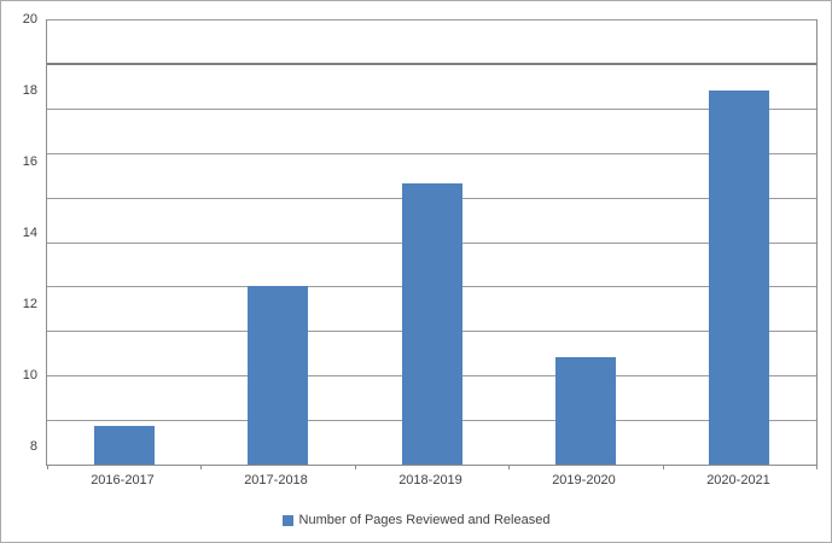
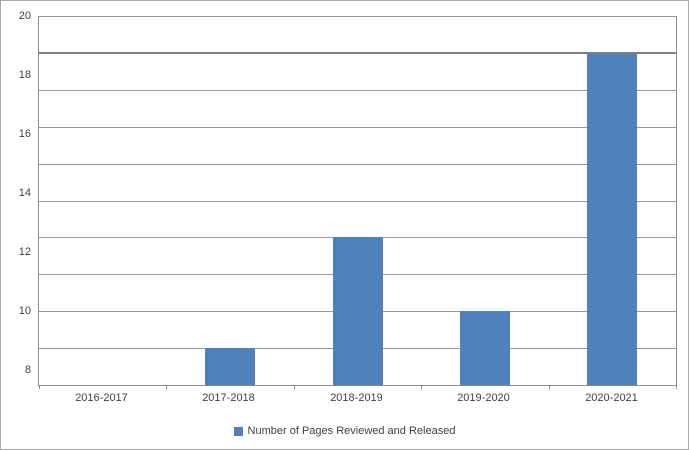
2016-2017: 8.6 -> 7.5
2017-2018: 12.5 -> 8.8
2018-2019: 15.4 -> 12.5
2019-2020: 10.5 -> 10.0
2020-2021: 18.0 -> 18.8
